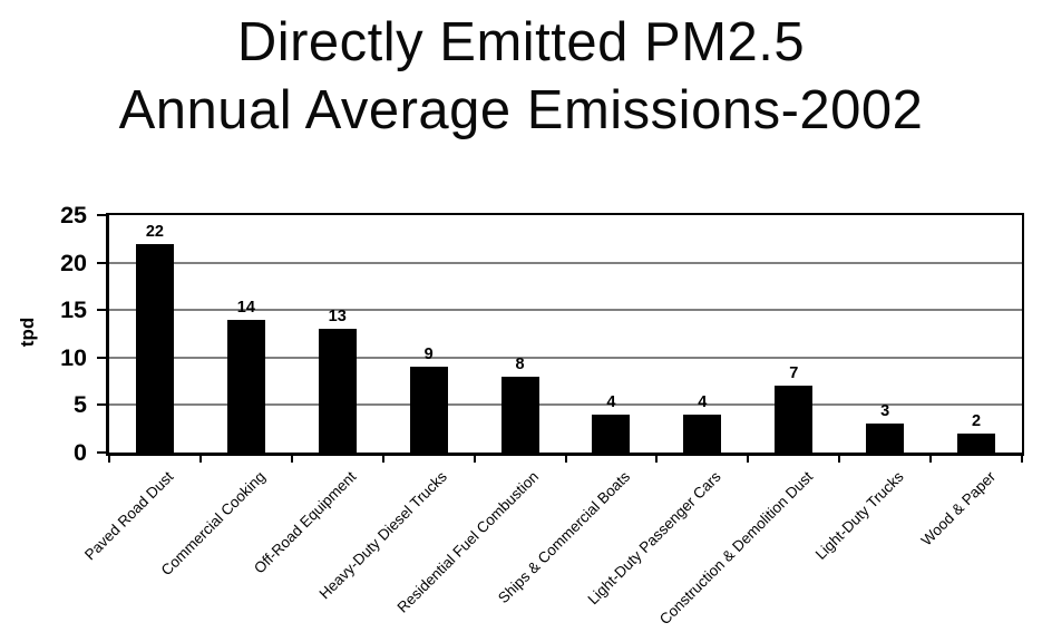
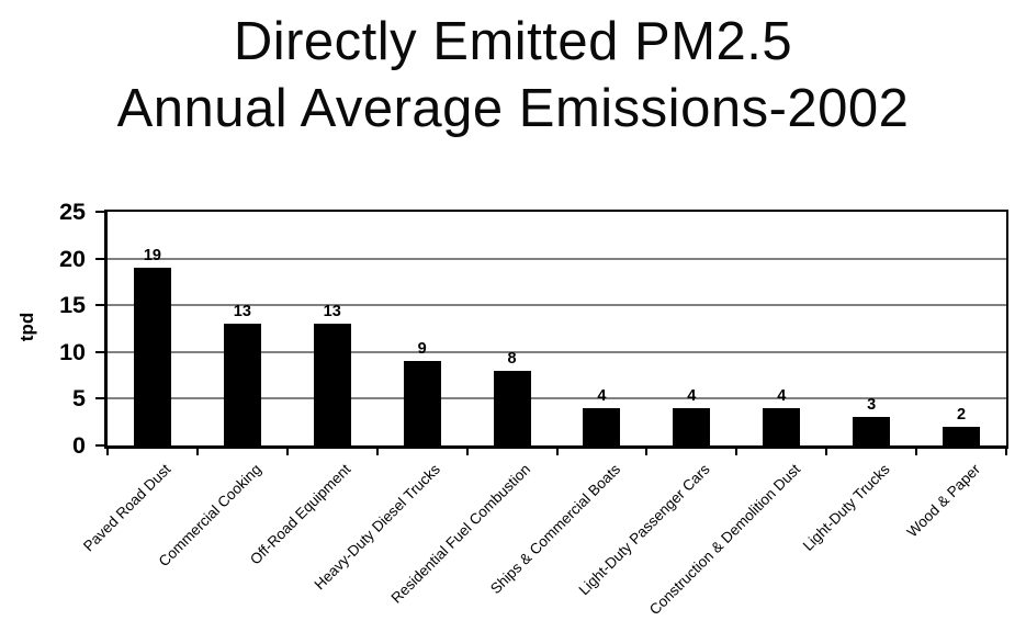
Paved Road Dust: 22 -> 19
Commercial Cooking: 14 -> 13
Construction & Demolition Dust: 7 -> 4
